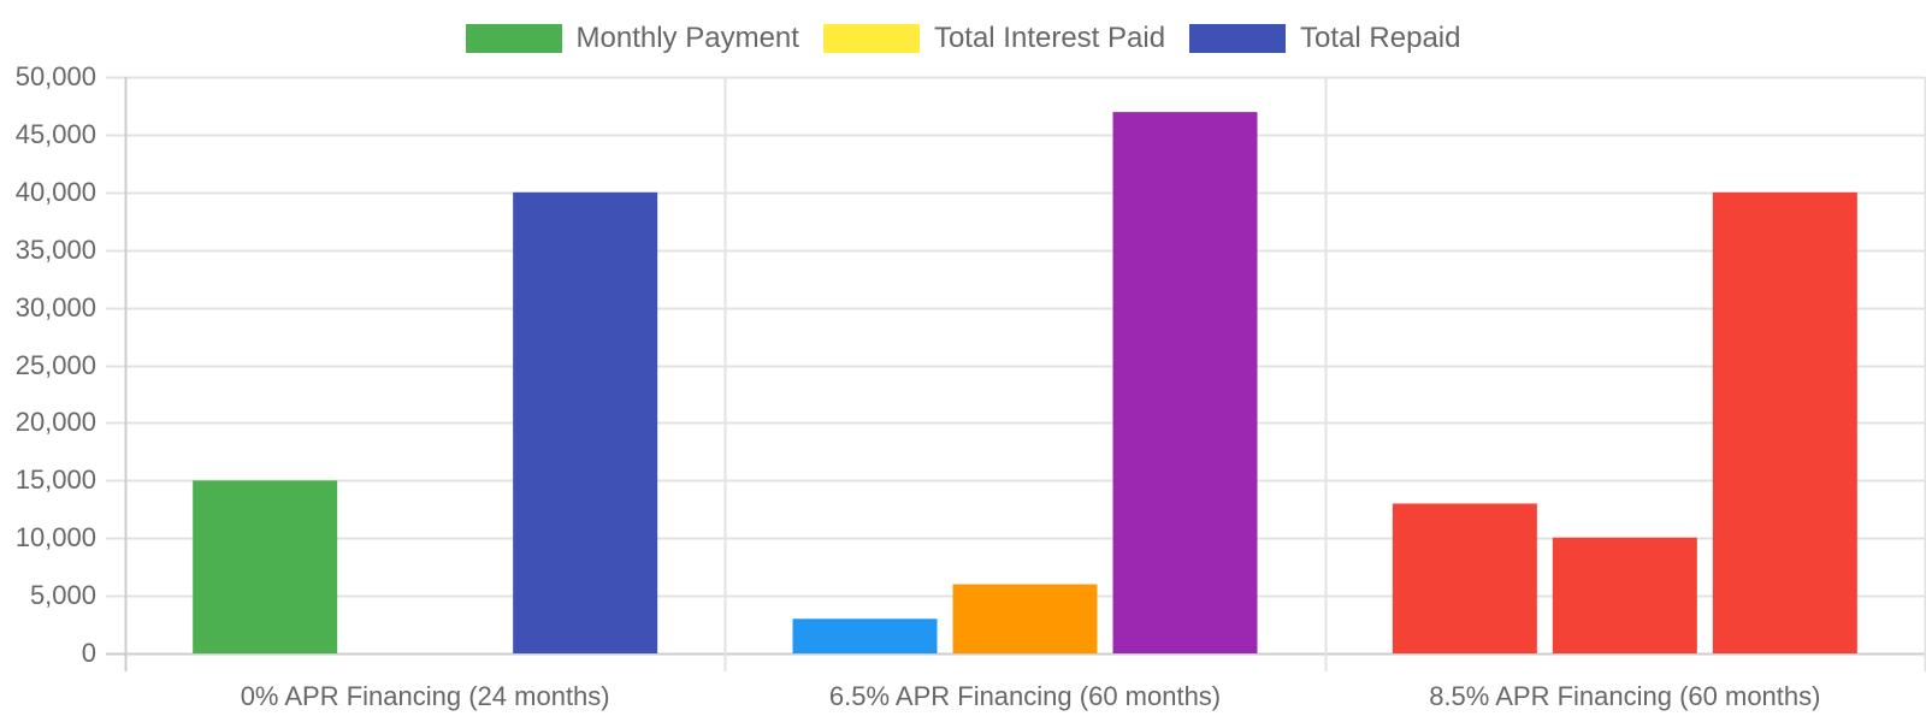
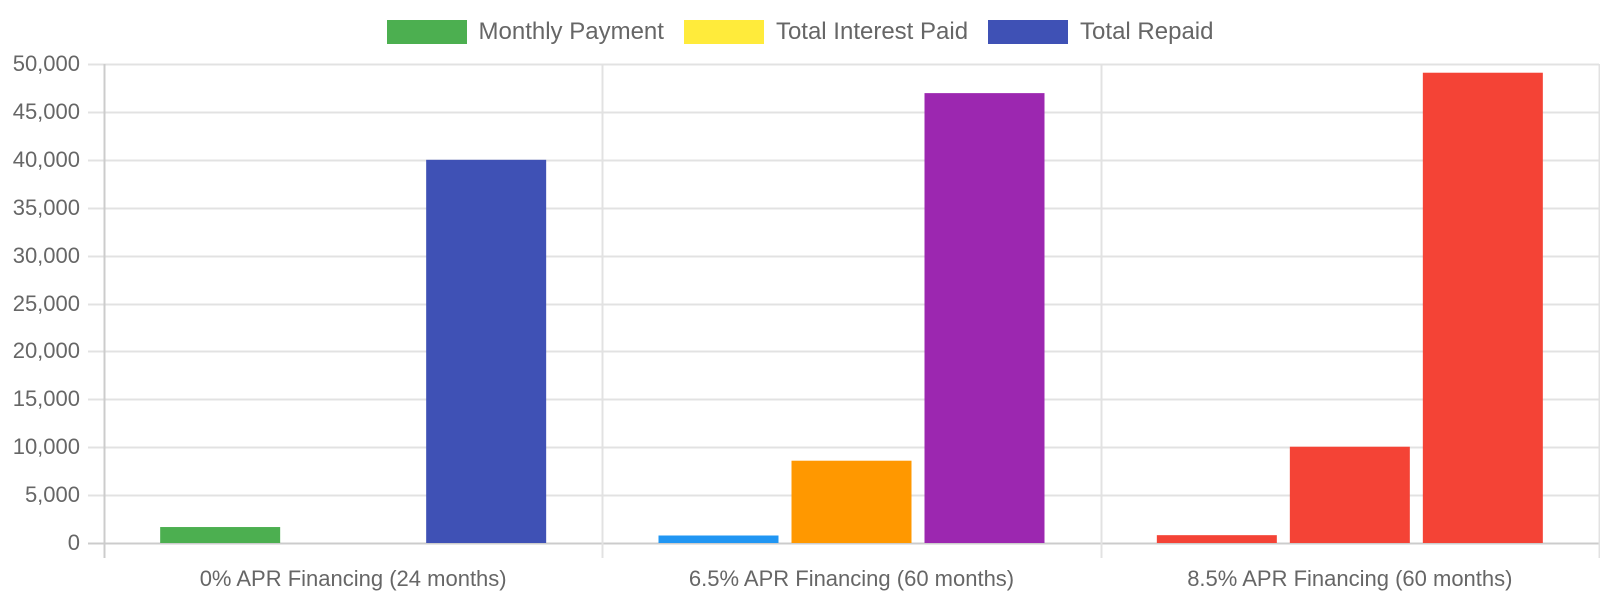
Monthly Payment/0% APR Financing (24 months): 15000 -> 2000
Monthly Payment/6.5% APR Financing (60 months): 3000 -> 1000
Total Interest Paid/6.5% APR Financing (60 months): 6000 -> 9000
Monthly Payment/8.5% APR Financing (60 months): 13000 -> 1000
Total Repaid/8.5% APR Financing (60 months): 40000 -> 49000
